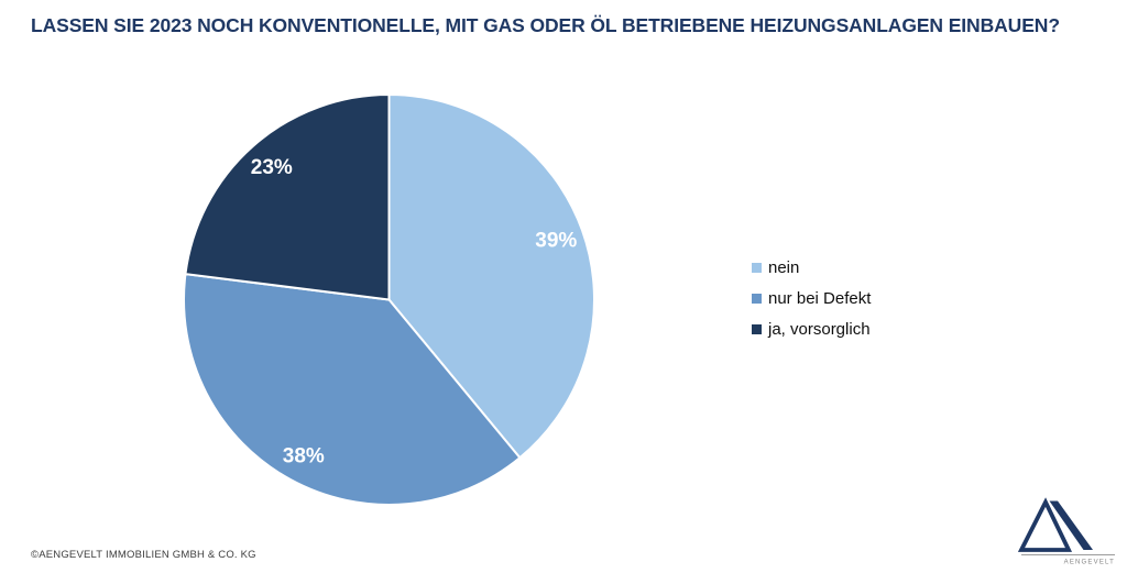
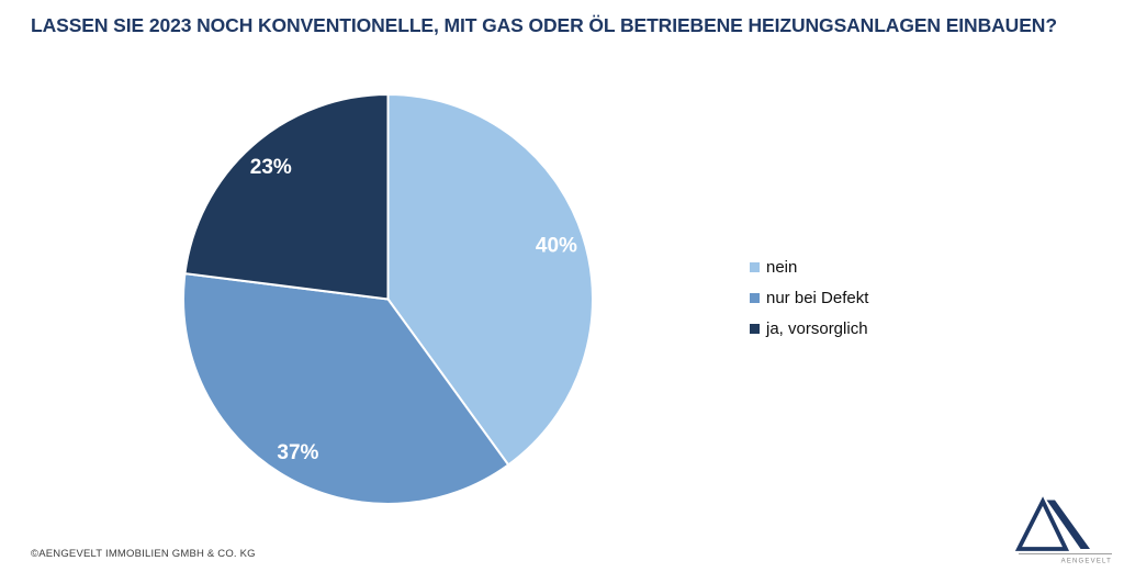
nein: 39% -> 40%
nur bei Defekt: 38% -> 37%
